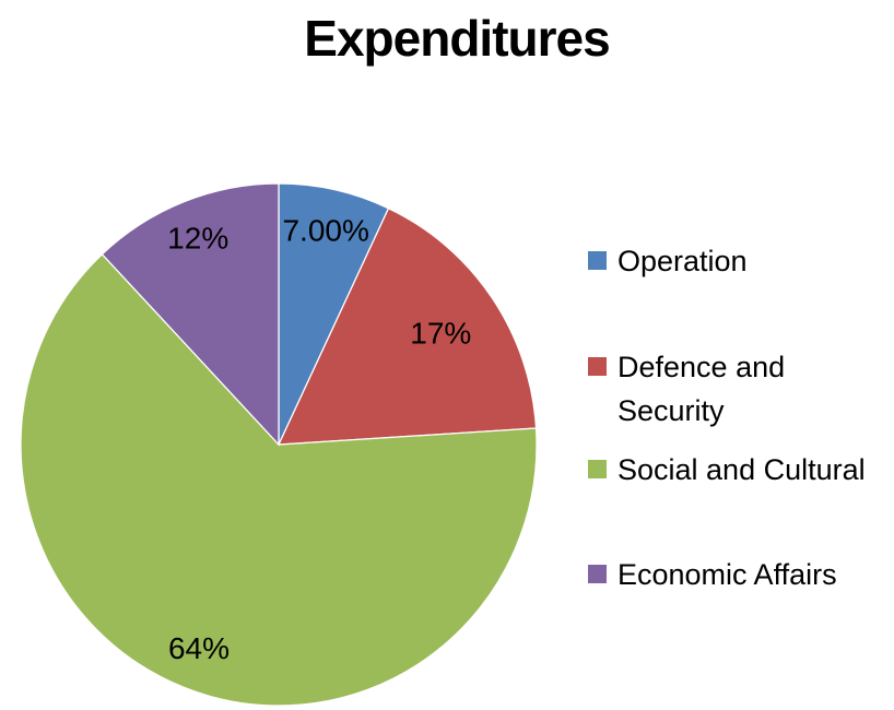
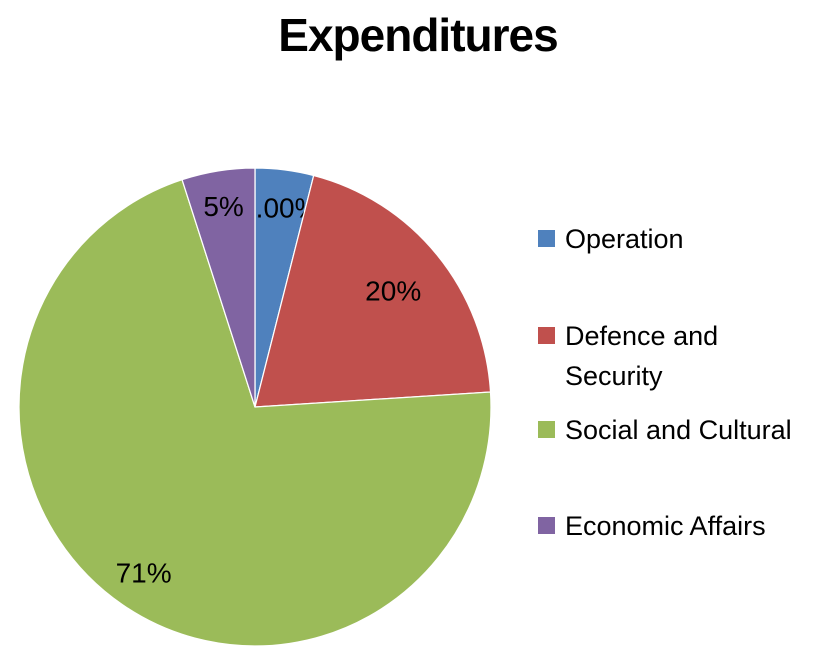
Operation: 7.00% -> 4.00%
Defence and Security: 17% -> 20%
Social and Cultural: 64% -> 71%
Economic Affairs: 12% -> 5%
